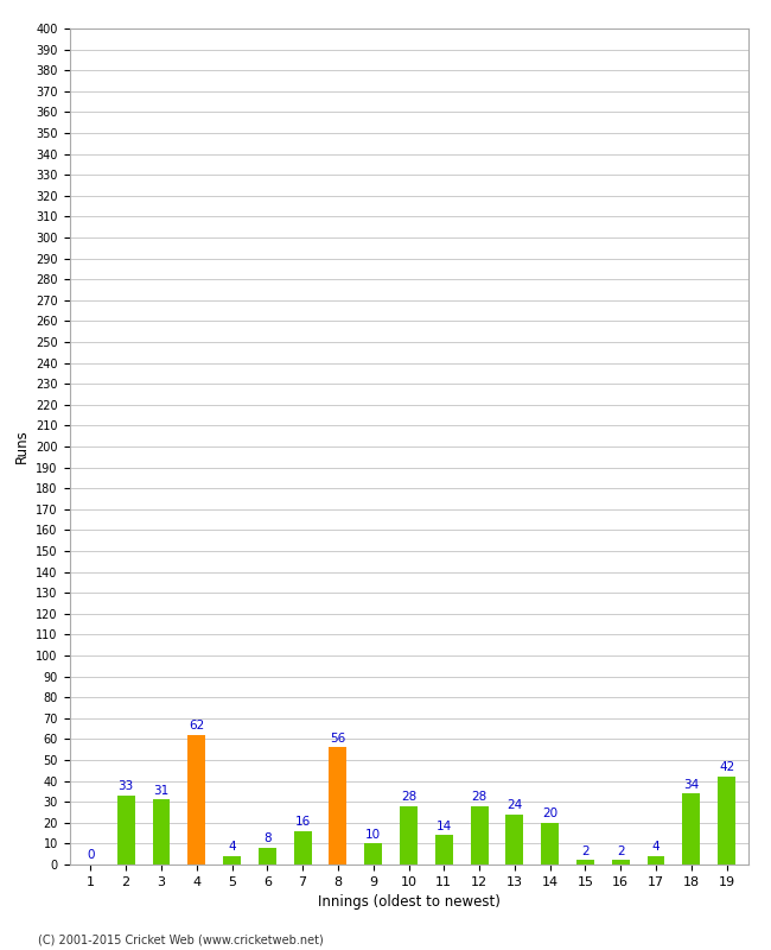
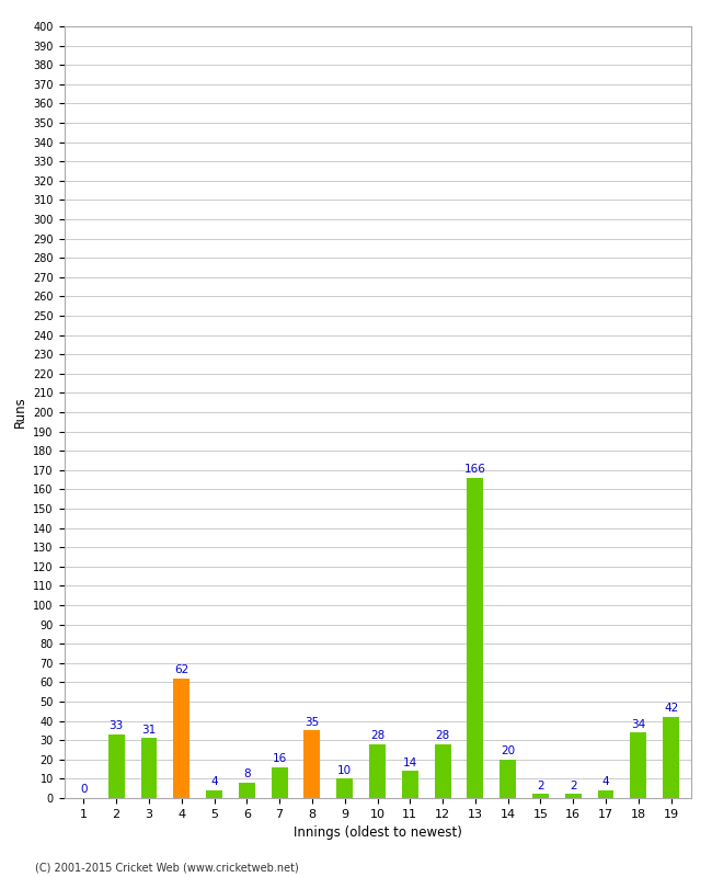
8: 56 -> 35
13: 24 -> 166
